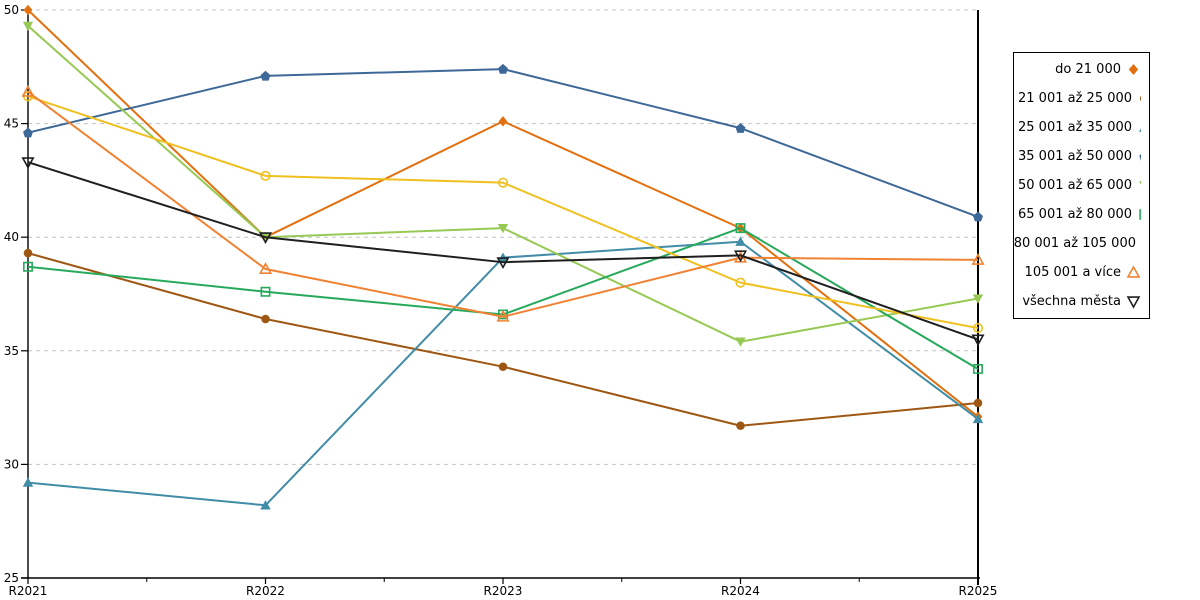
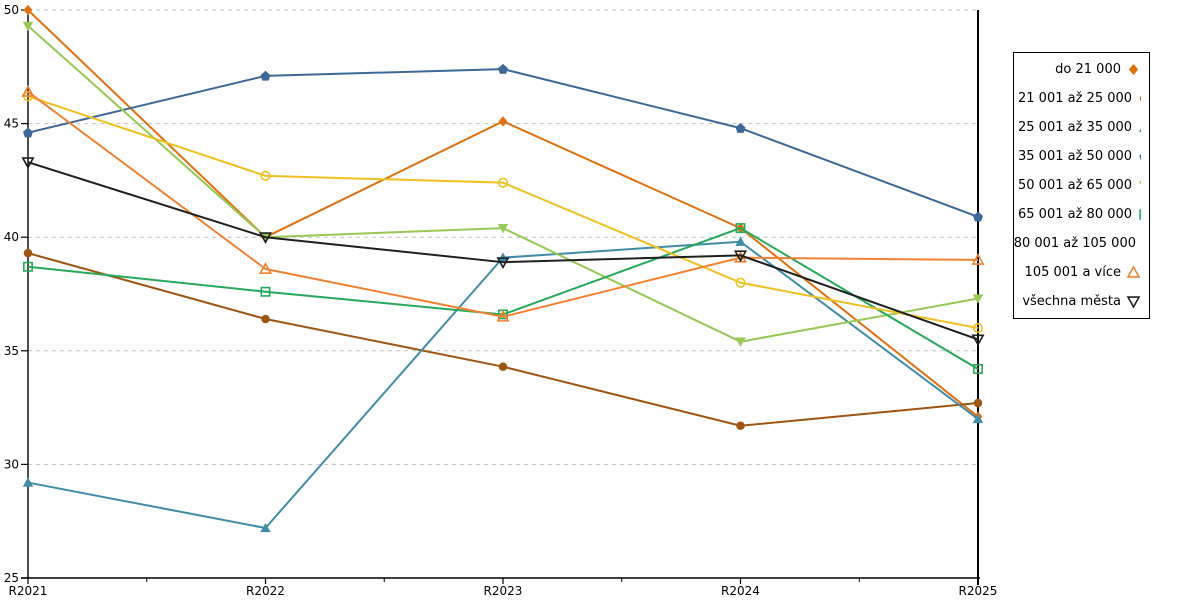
25 001 až 35 000/R2022: 28.2 -> 27.2
